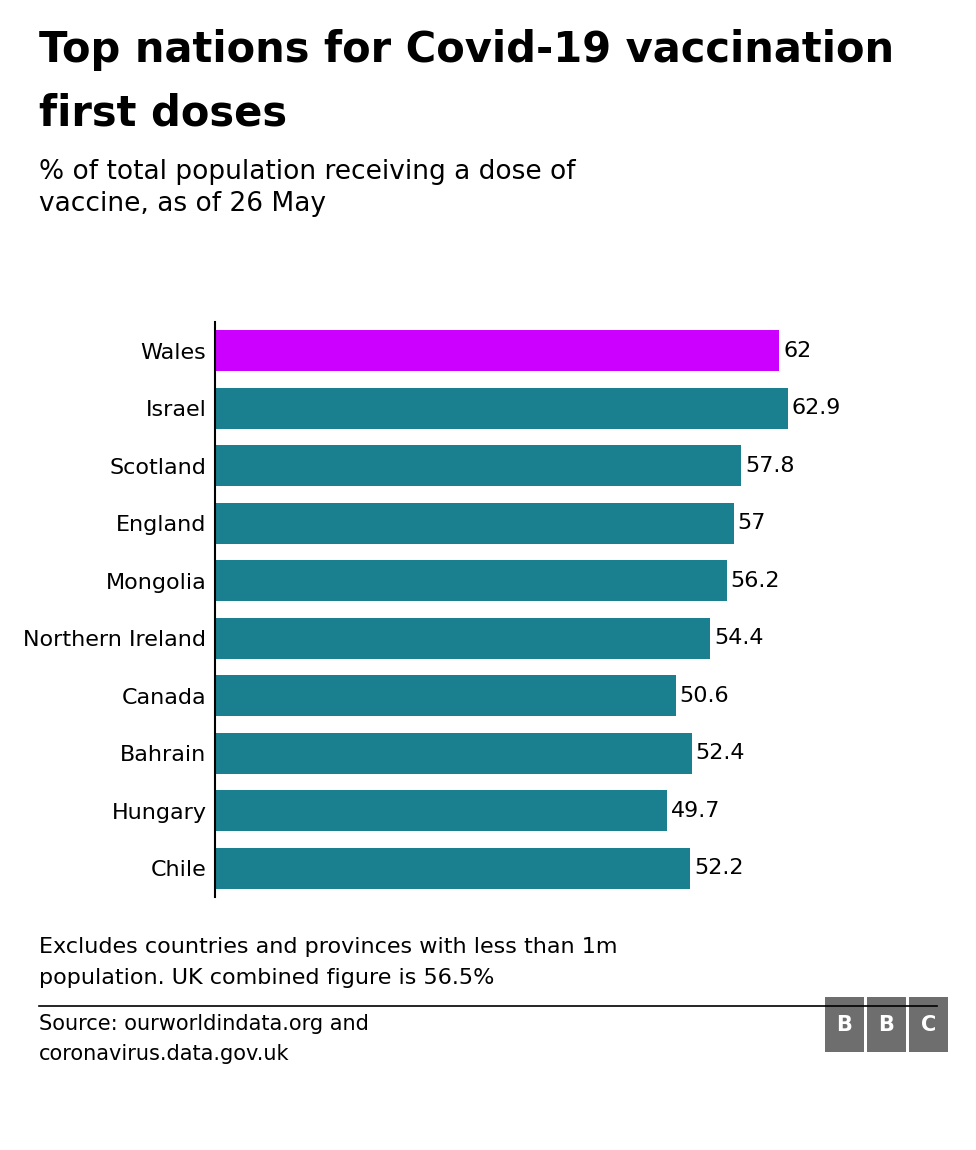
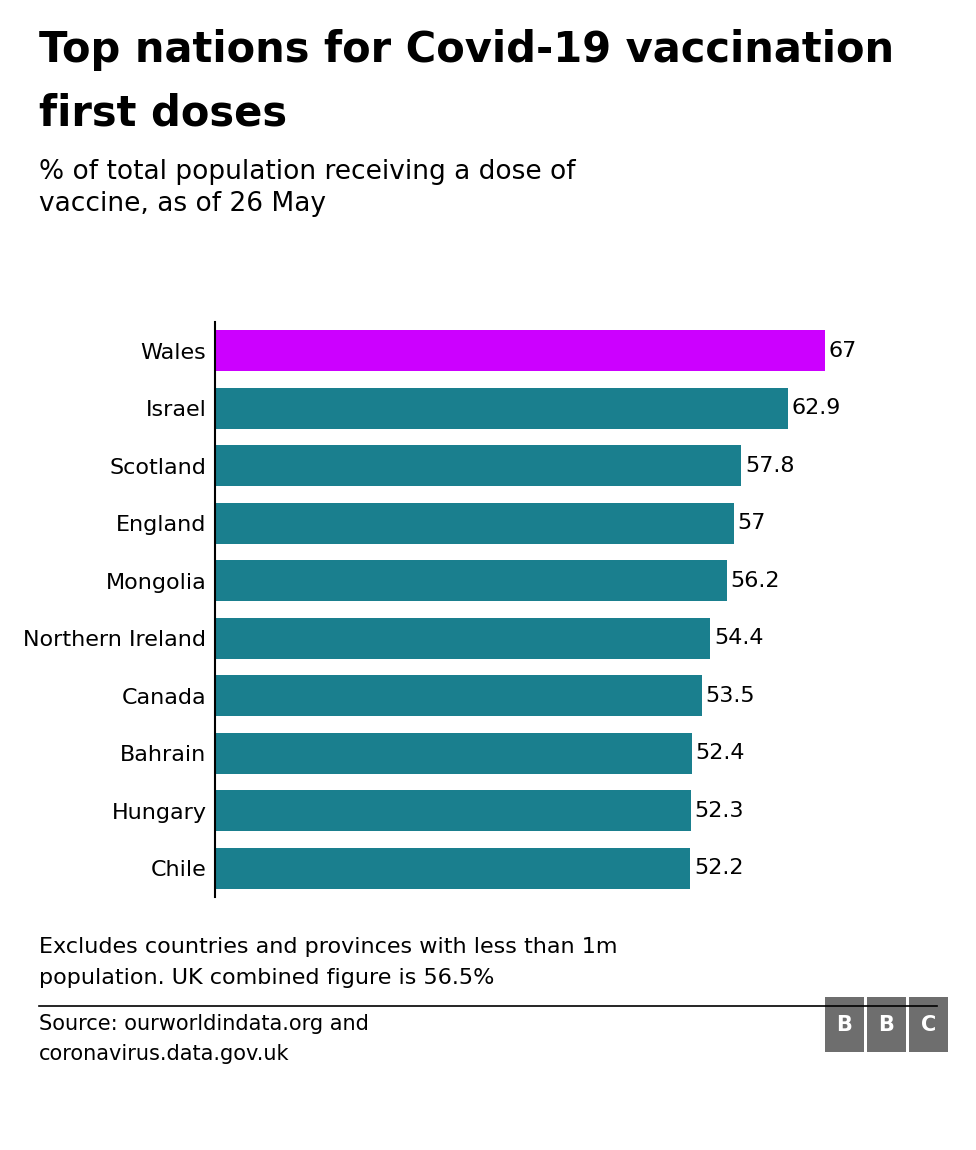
Wales: 62 -> 67
Canada: 50.6 -> 53.5
Hungary: 49.7 -> 52.3
